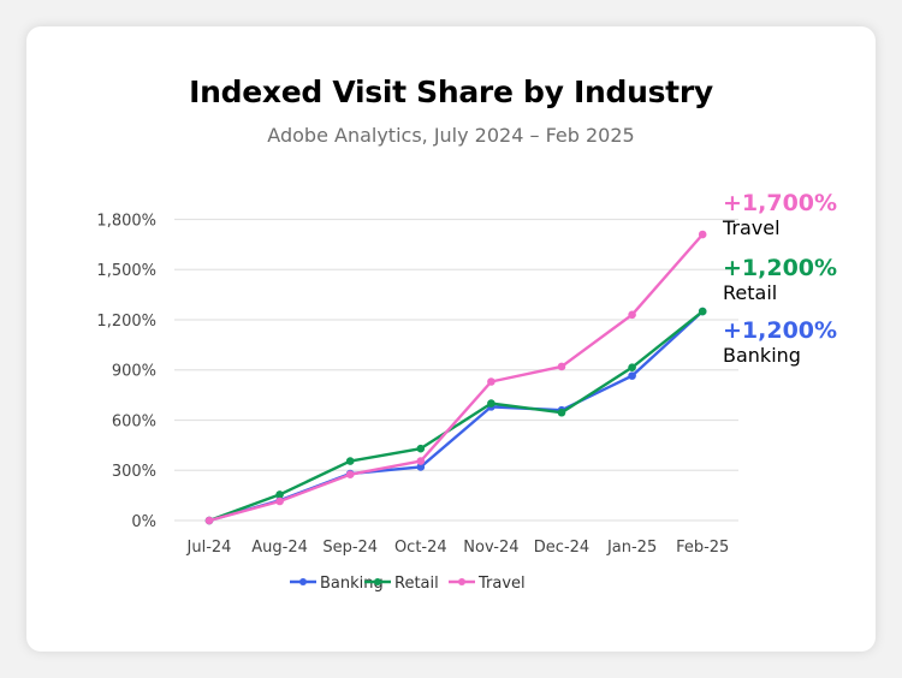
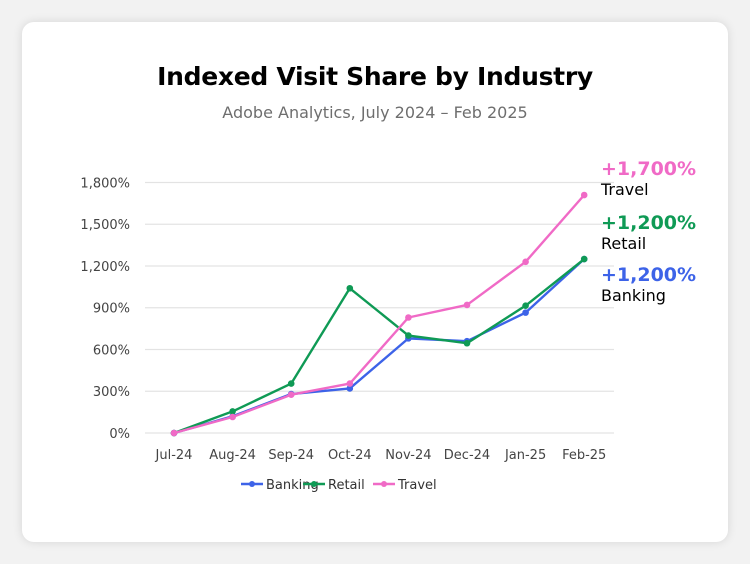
Retail/Oct-24: 430% -> 1040%
